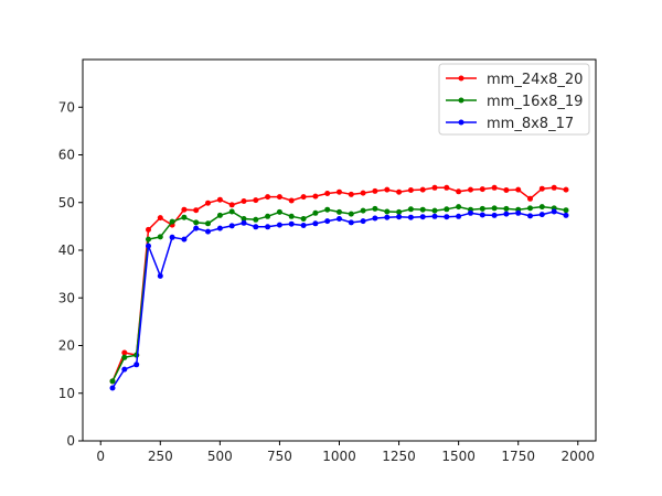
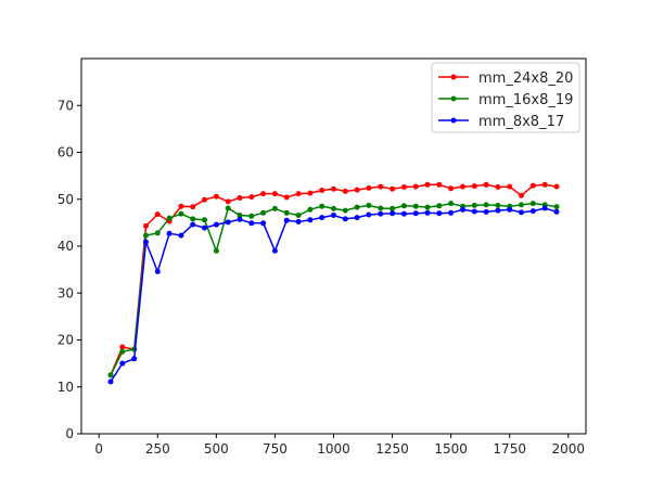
mm_16x8_19/500: 47 -> 39
mm_8x8_17/750: 45 -> 39
